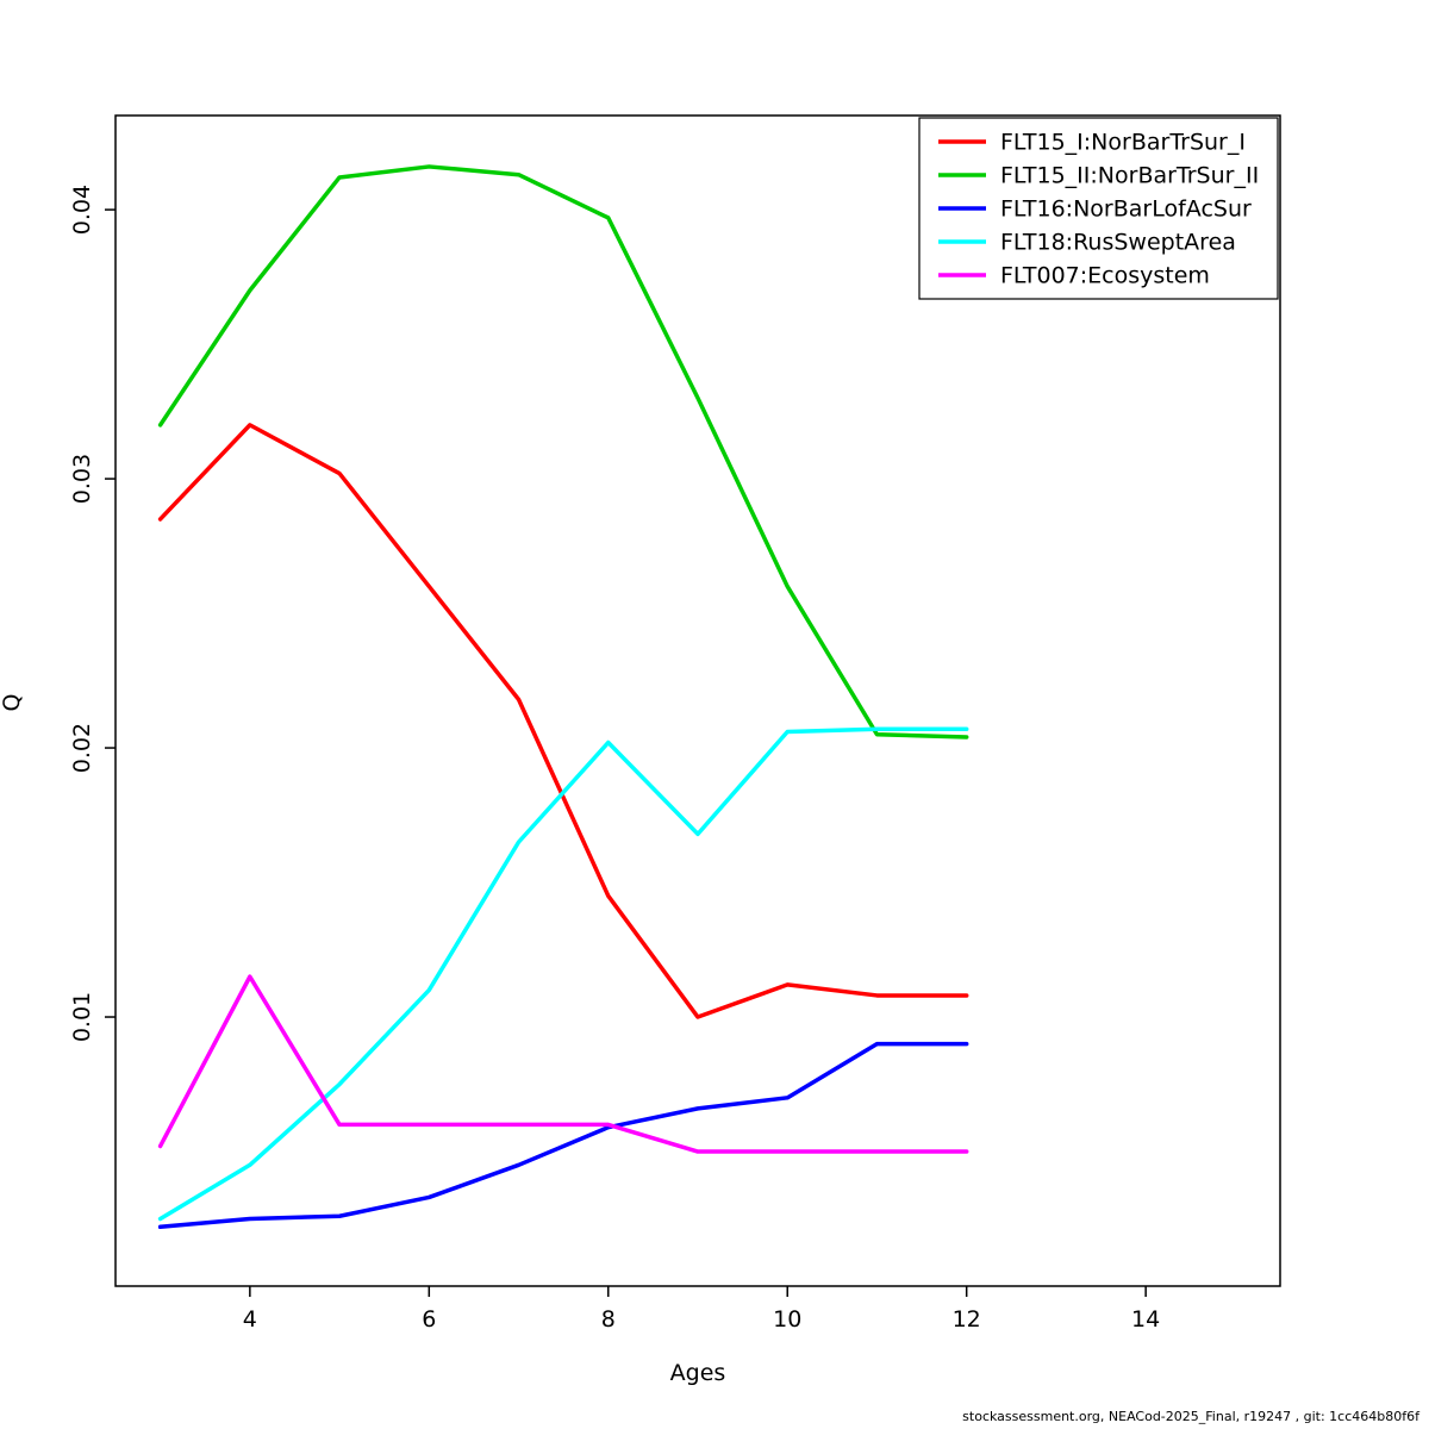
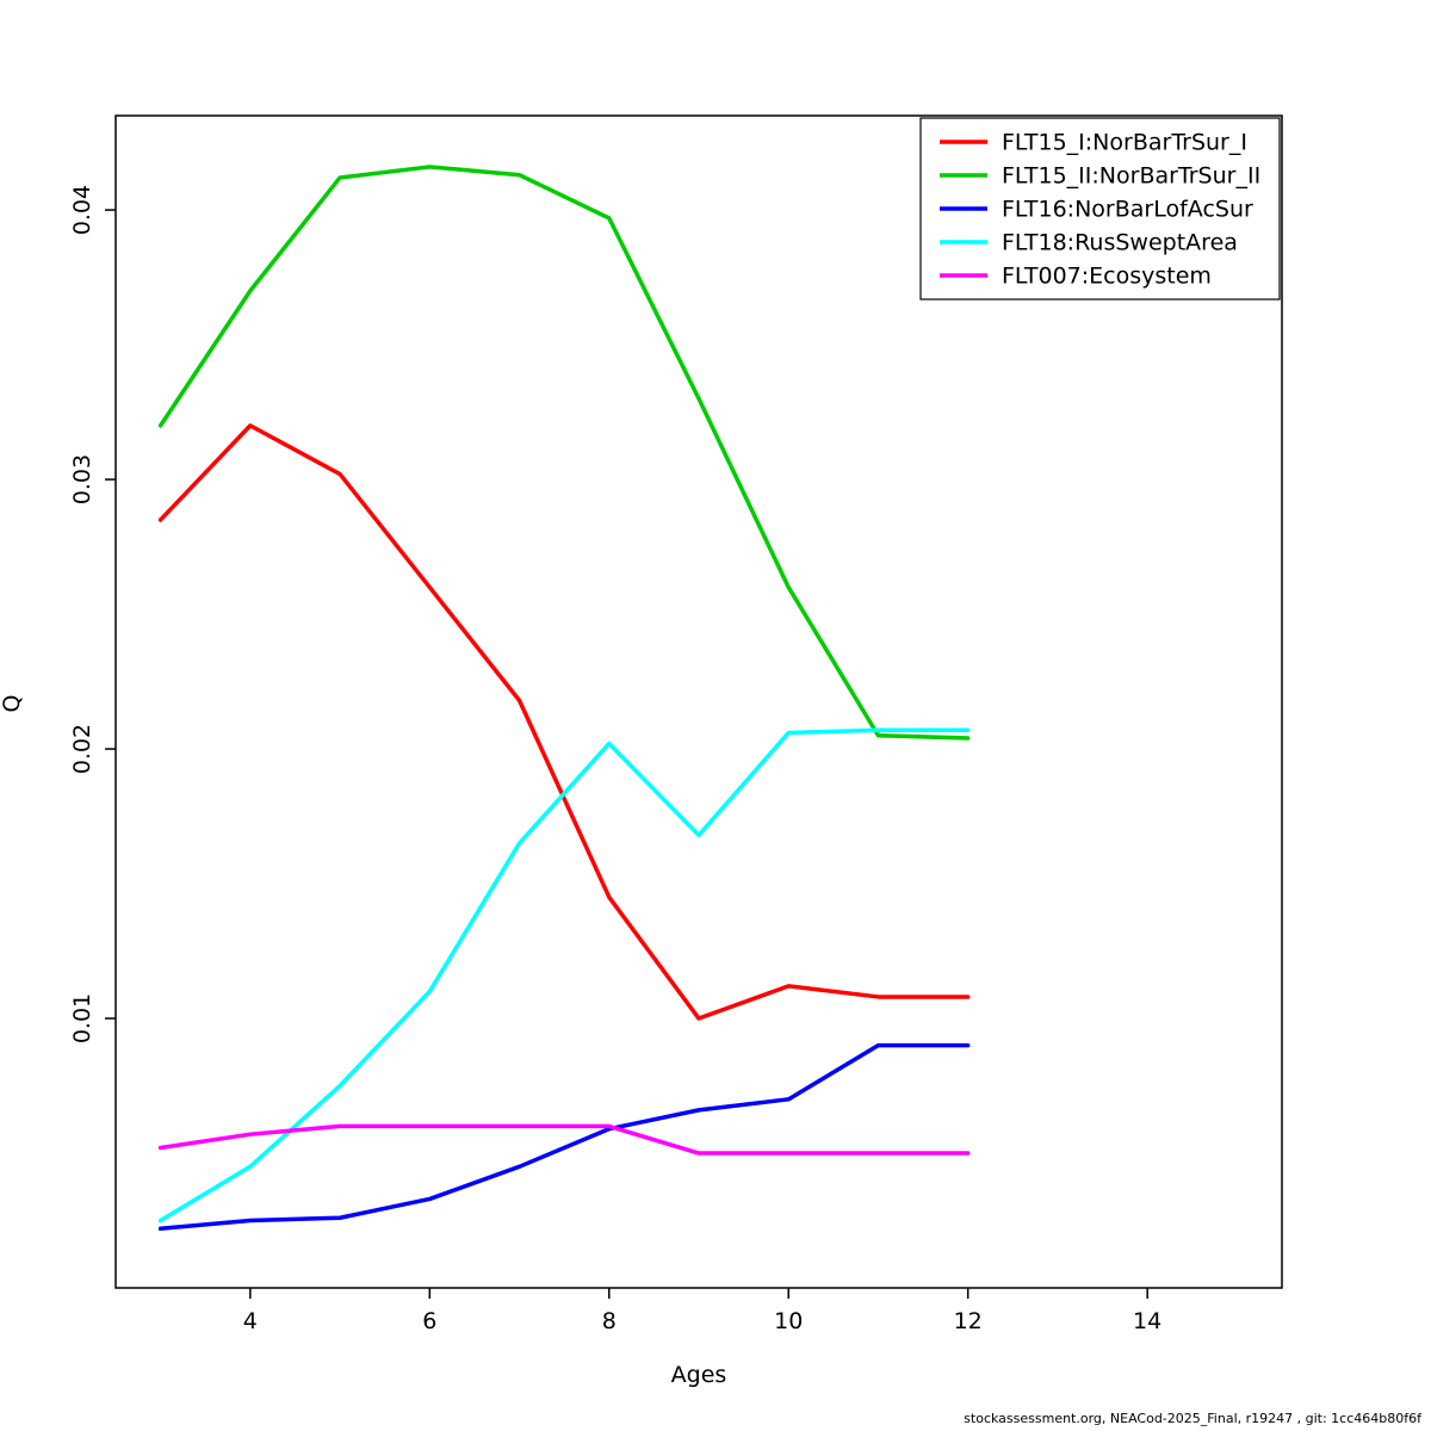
FLT007:Ecosystem/4: 0.0115 -> 0.0057
